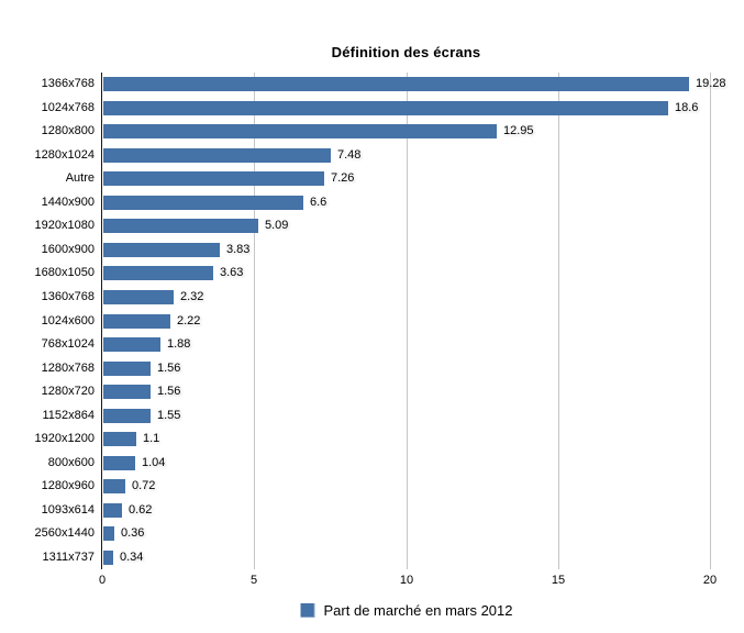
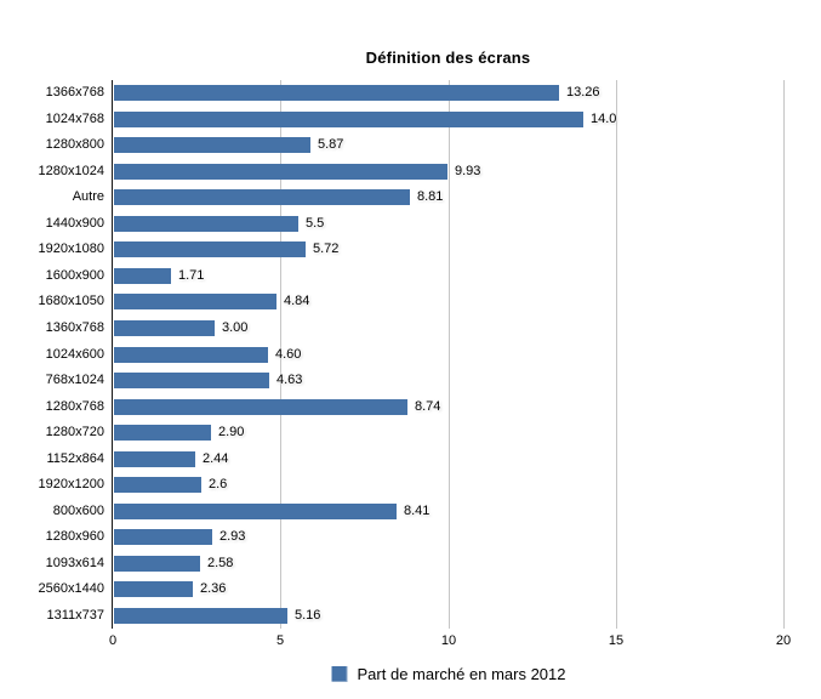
1366x768: 19.28 -> 13.26
1024x768: 18.6 -> 14.0
1280x800: 12.95 -> 5.87
1280x1024: 7.48 -> 9.93
Autre: 7.26 -> 8.81
1440x900: 6.6 -> 5.5
1920x1080: 5.09 -> 5.72
1600x900: 3.83 -> 1.71
1680x1050: 3.63 -> 4.84
1360x768: 2.32 -> 3.00
1024x600: 2.22 -> 4.60
768x1024: 1.88 -> 4.63
1280x768: 1.56 -> 8.74
1280x720: 1.56 -> 2.90
1152x864: 1.55 -> 2.44
1920x1200: 1.1 -> 2.6
800x600: 1.04 -> 8.41
1280x960: 0.72 -> 2.93
1093x614: 0.62 -> 2.58
2560x1440: 0.36 -> 2.36
1311x737: 0.34 -> 5.16
